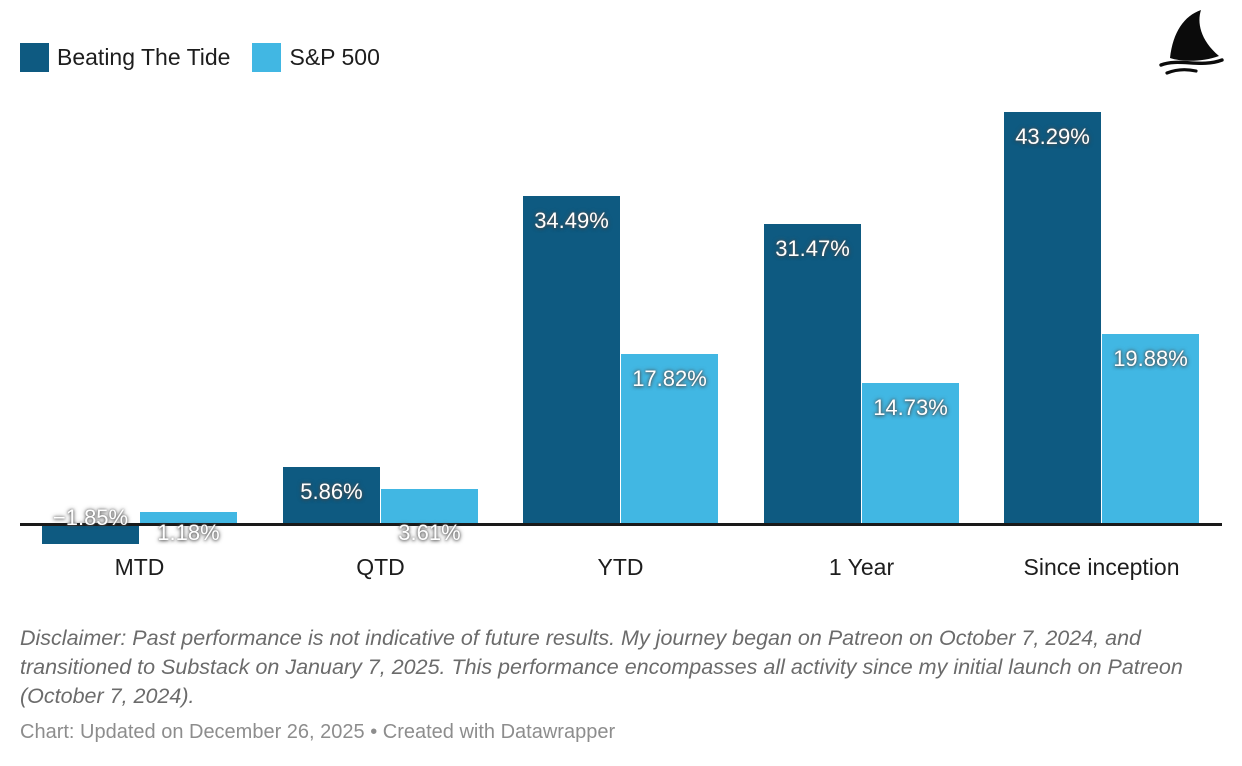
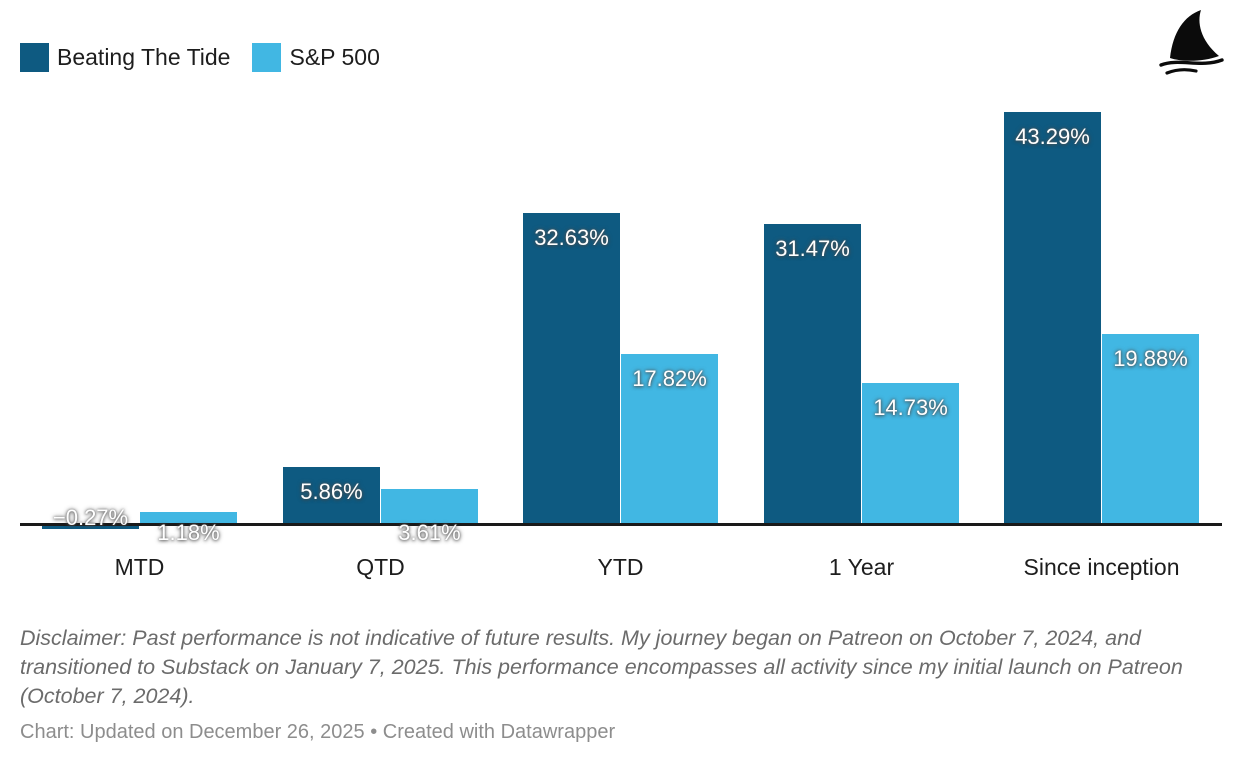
Beating The Tide/MTD: −1.85% -> −0.27%
Beating The Tide/YTD: 34.49% -> 32.63%
